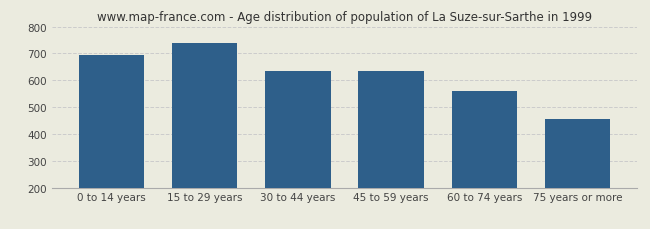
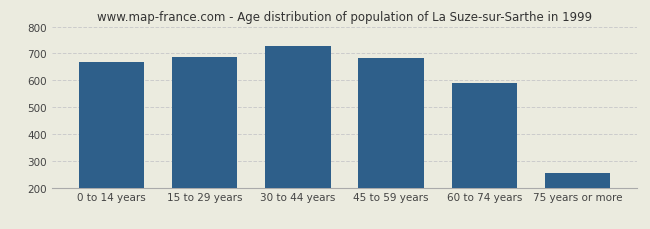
0 to 14 years: 695 -> 668
15 to 29 years: 740 -> 688
30 to 44 years: 635 -> 728
45 to 59 years: 635 -> 682
60 to 74 years: 560 -> 588
75 years or more: 455 -> 253
